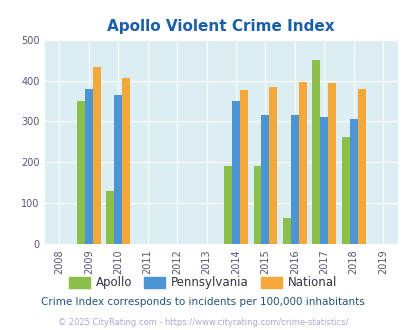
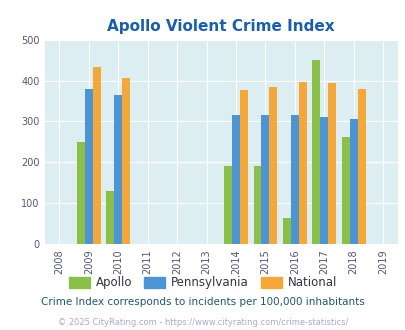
Apollo/2009: 350 -> 250
Pennsylvania/2014: 350 -> 315
